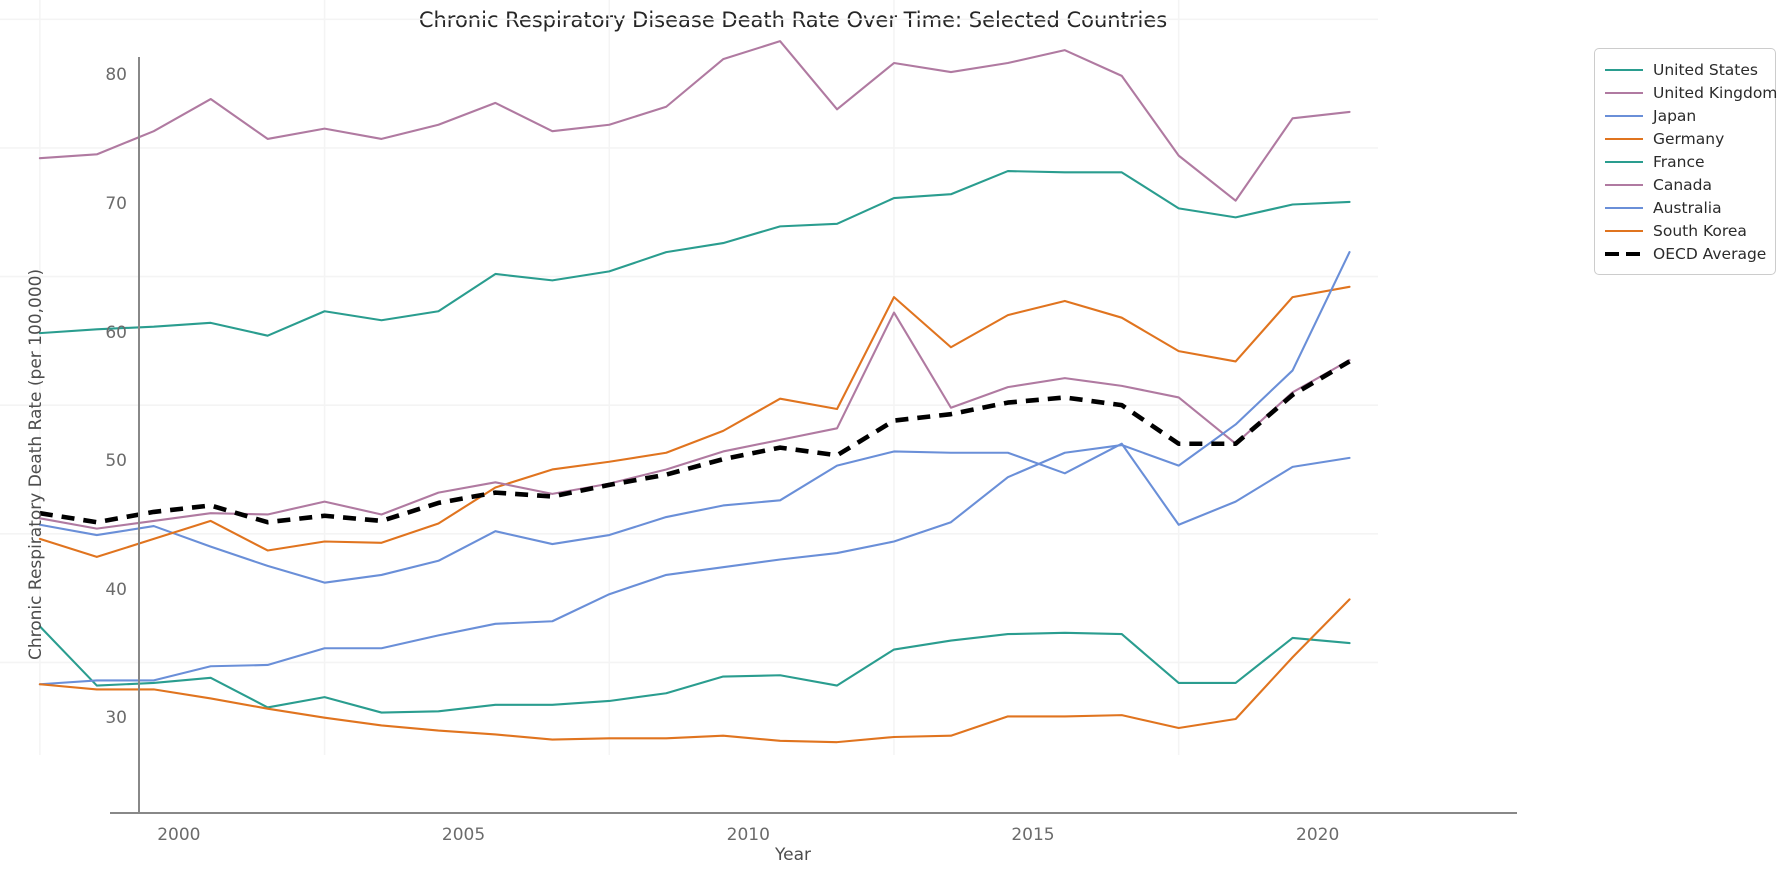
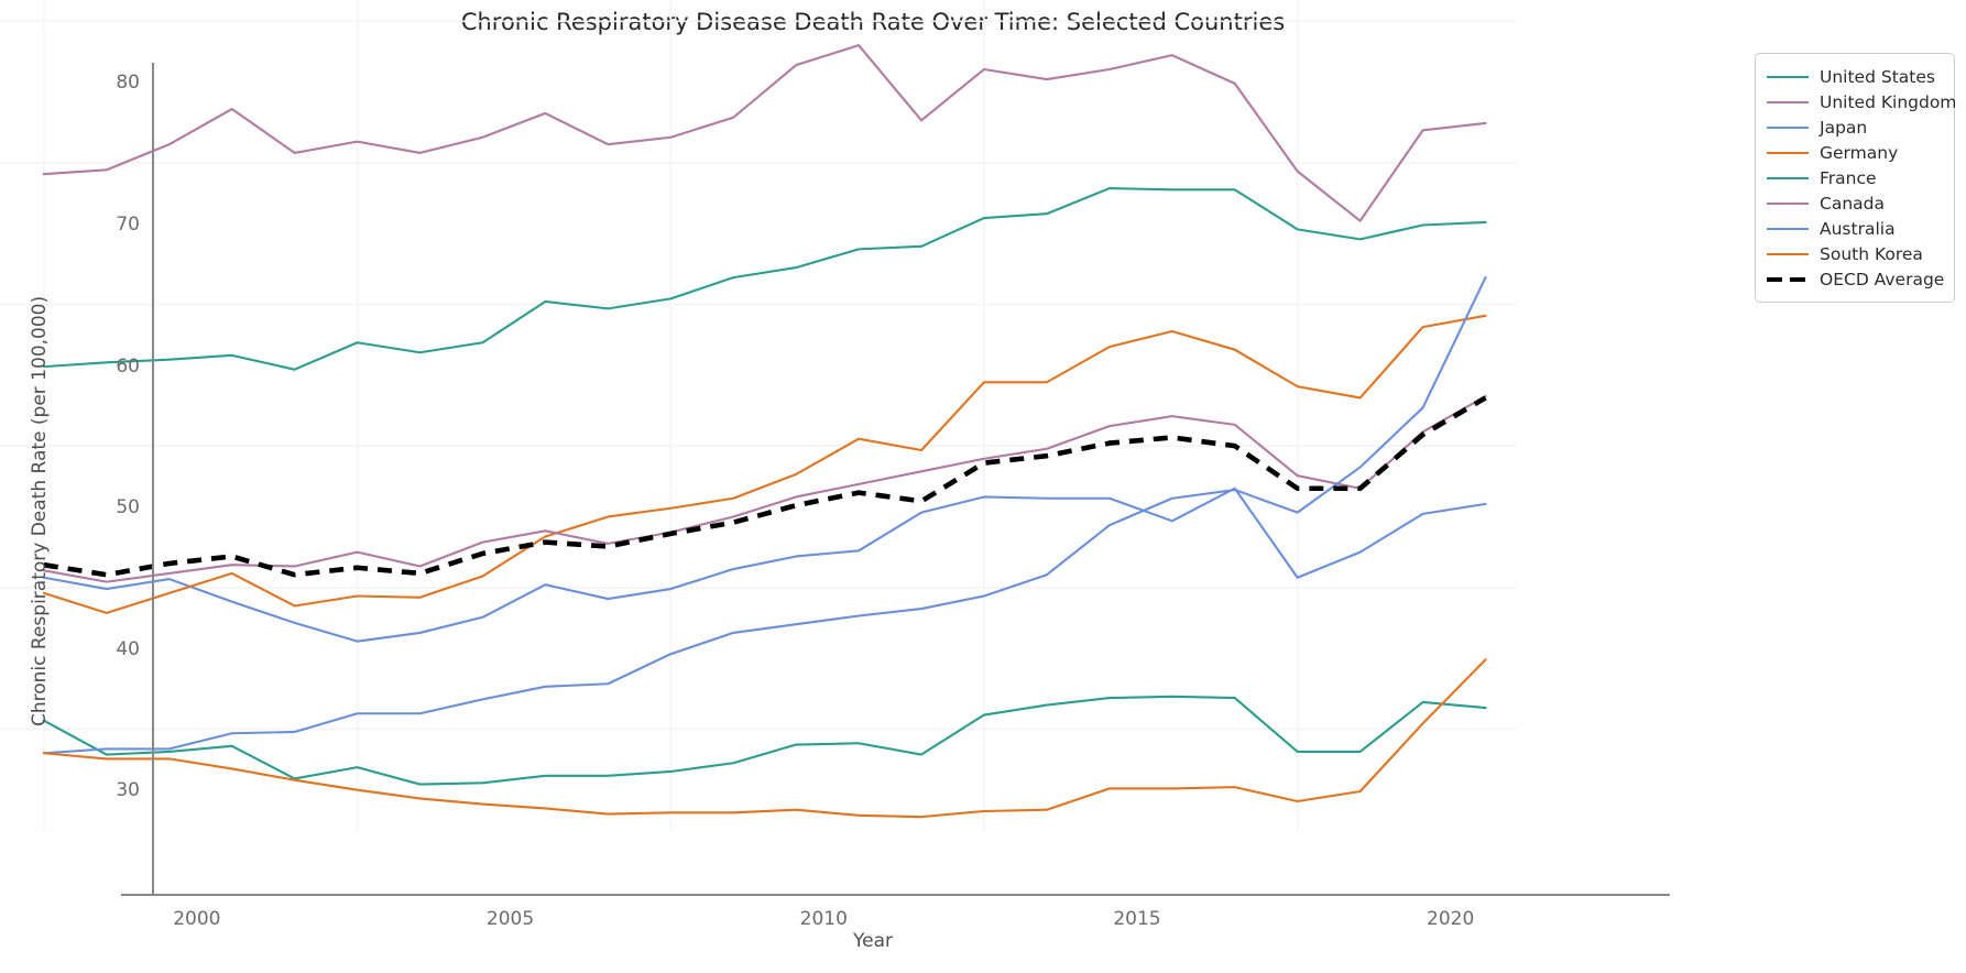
United States/2000: 32.8 -> 30.6
Germany/2015: 58.4 -> 54.5
Canada/2015: 57.2 -> 49.1
Canada/2020: 50.6 -> 47.9
